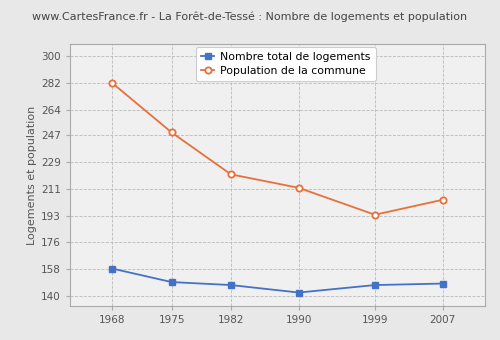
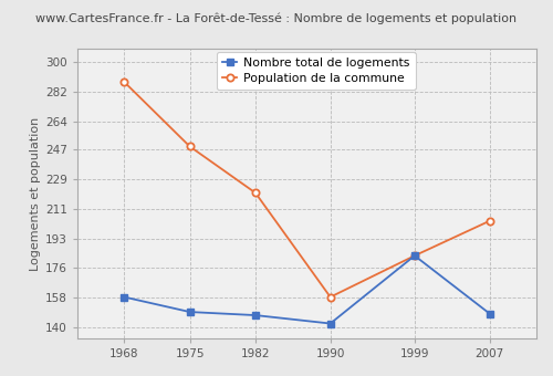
Population de la commune/1968: 282 -> 288
Population de la commune/1990: 212 -> 158
Nombre total de logements/1999: 147 -> 183
Population de la commune/1999: 194 -> 183
